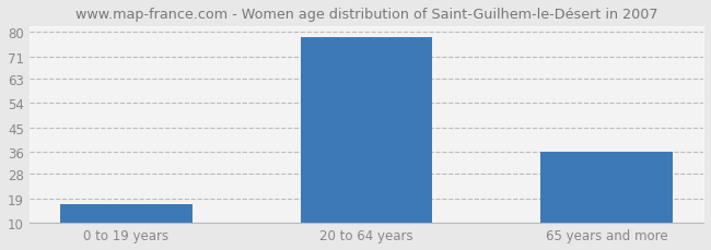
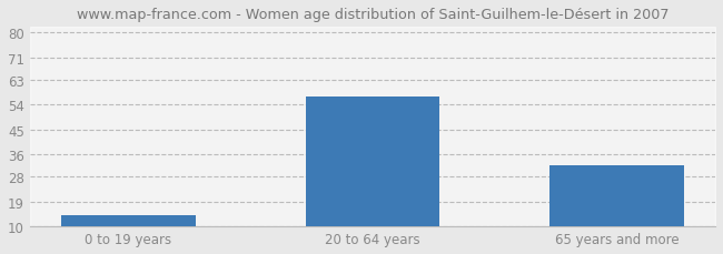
0 to 19 years: 17 -> 14
20 to 64 years: 78 -> 57
65 years and more: 36 -> 32
